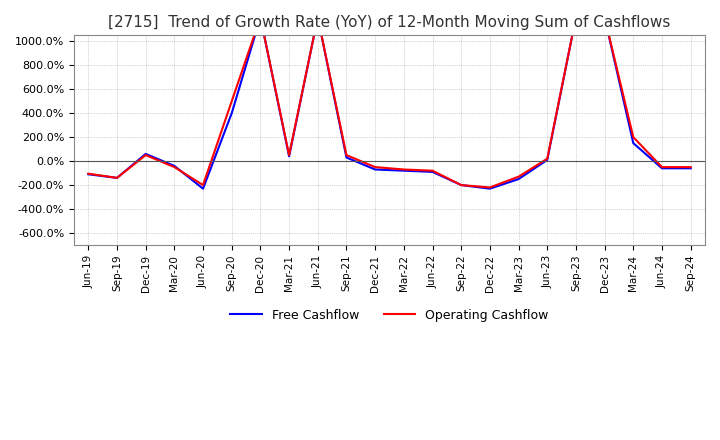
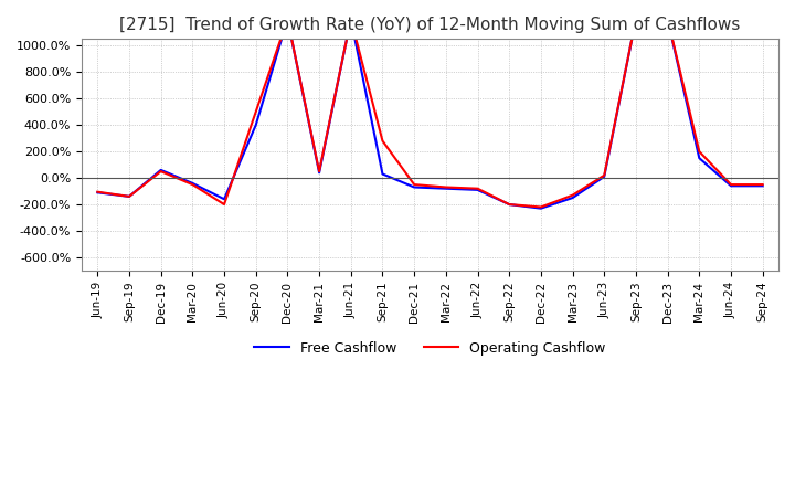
Free Cashflow/Jun-20: -230% -> -160%
Operating Cashflow/Sep-21: 50% -> 280%
